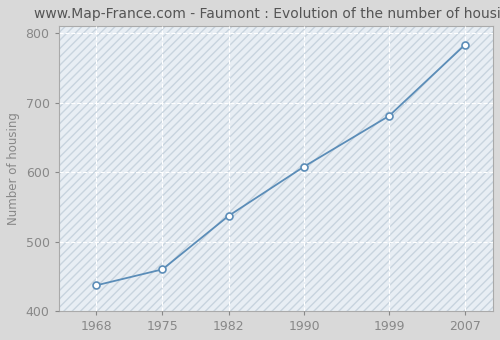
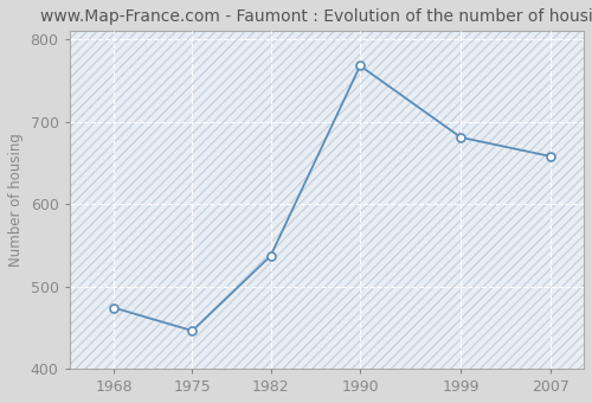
1968: 437 -> 474
1975: 460 -> 446
1990: 608 -> 768
2007: 783 -> 658
